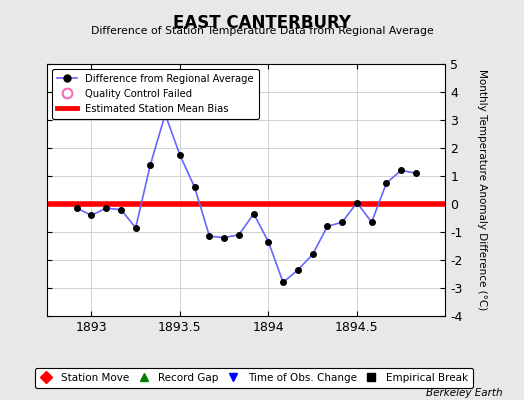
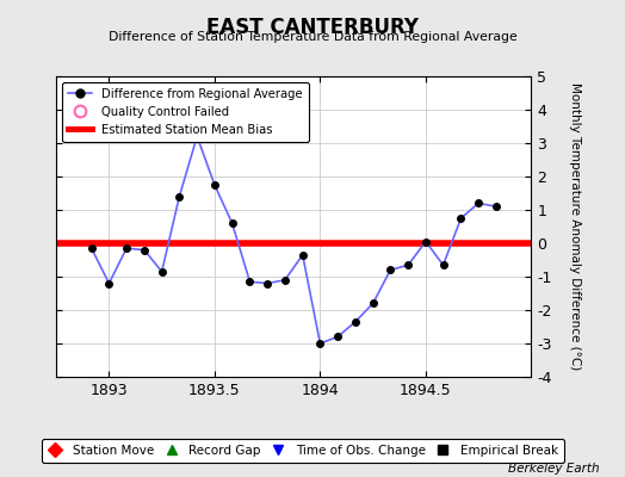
1893: -0.40 -> -1.20
1894: -1.35 -> -3.00
